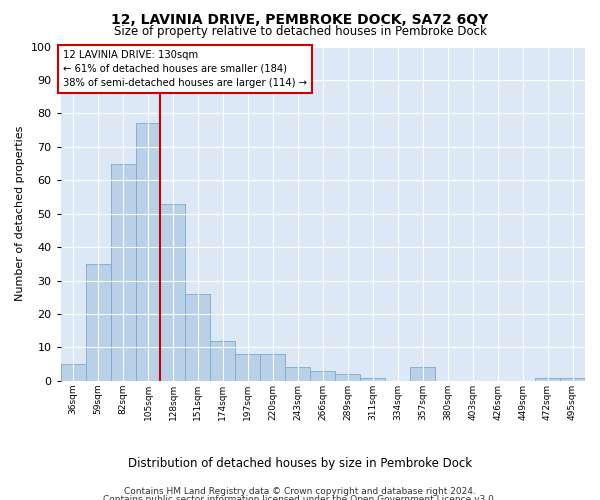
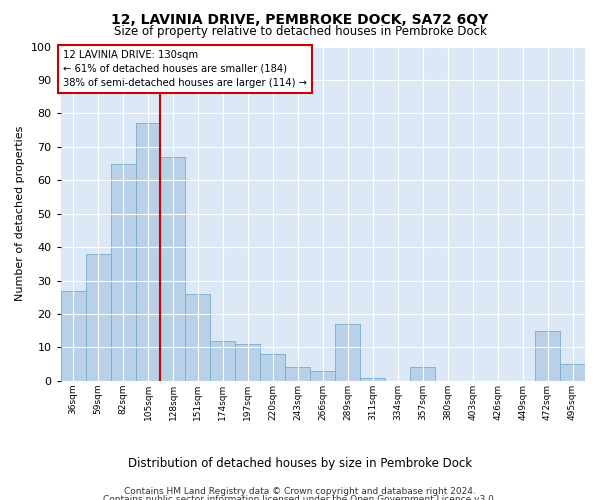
36sqm: 5 -> 27
59sqm: 35 -> 38
128sqm: 53 -> 67
197sqm: 8 -> 11
289sqm: 2 -> 17
472sqm: 1 -> 15
495sqm: 1 -> 5
